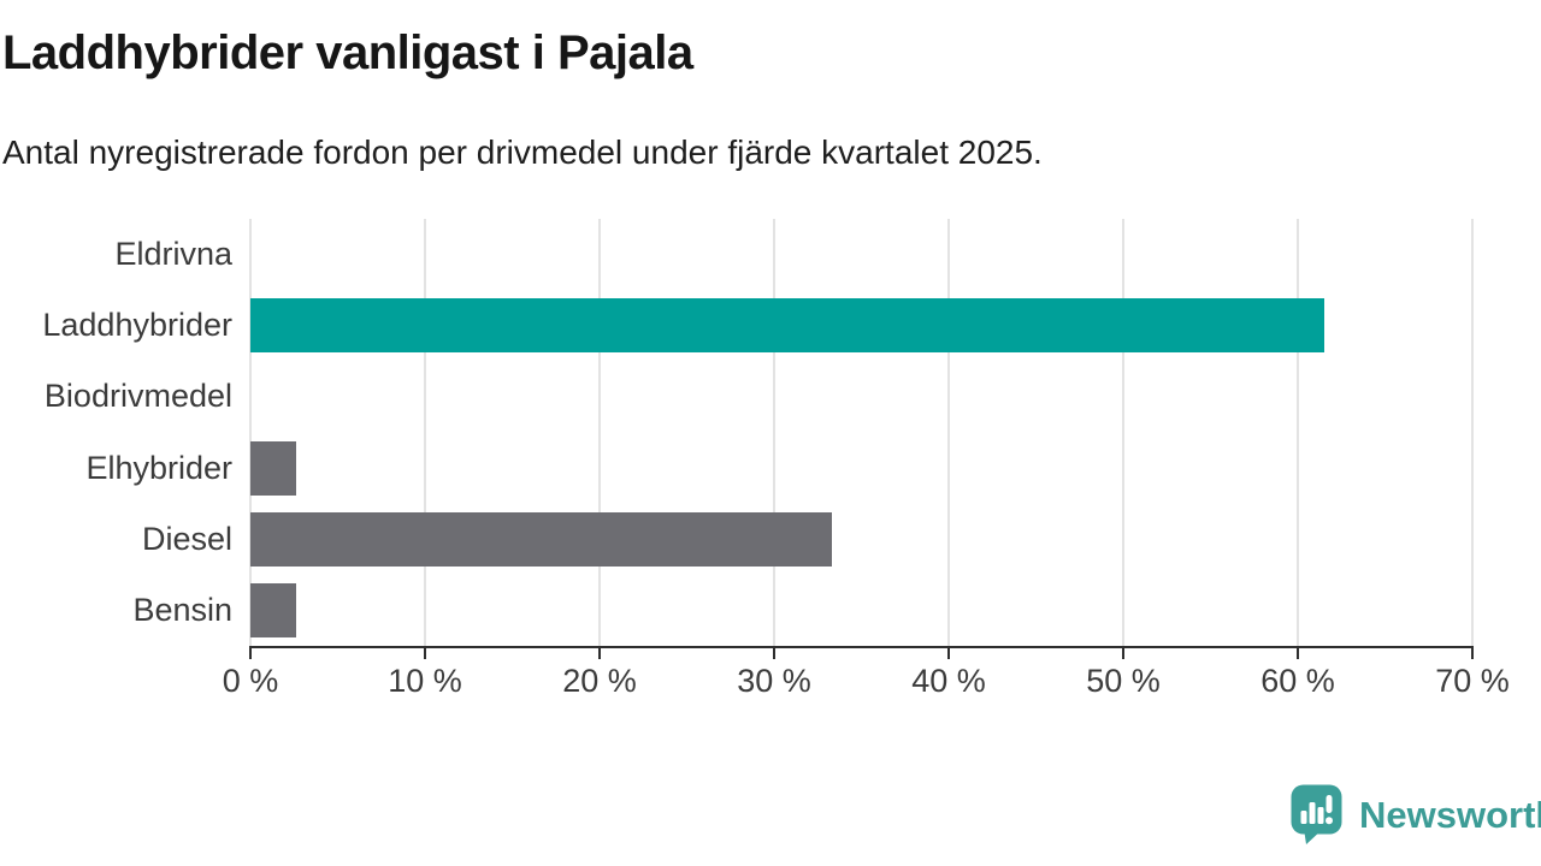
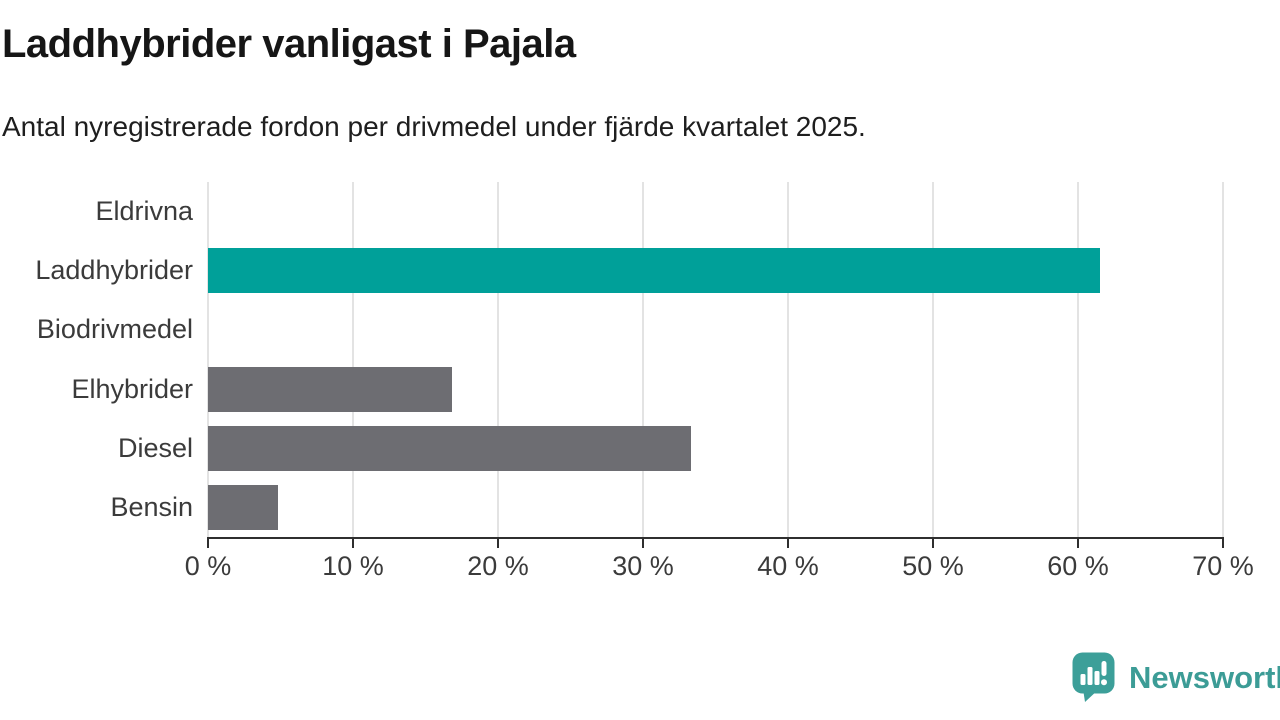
Elhybrider: 2.6% -> 16.8%
Bensin: 2.6% -> 4.8%
